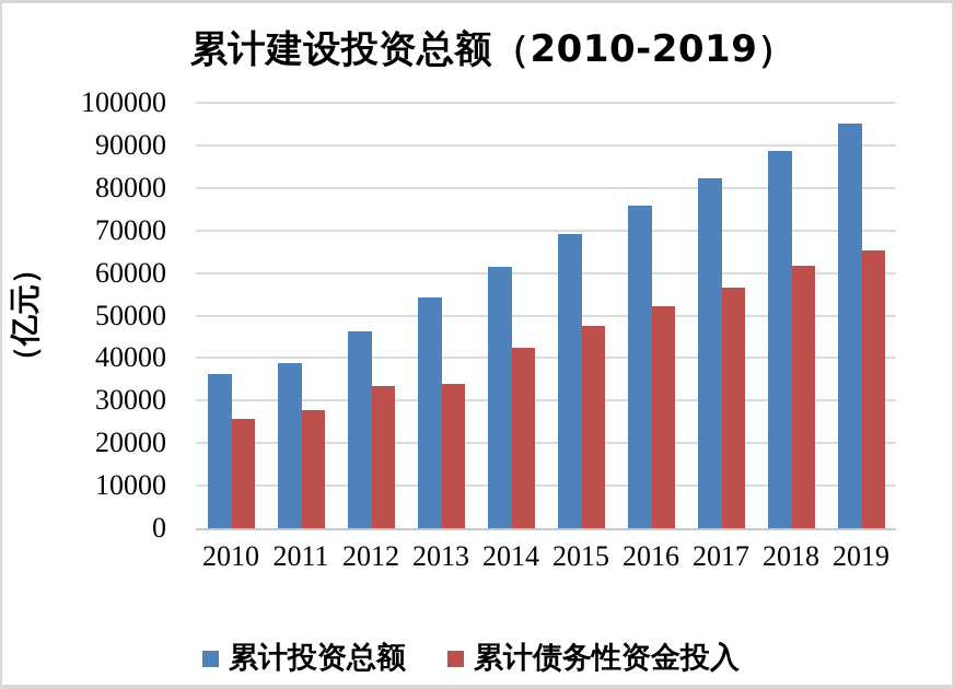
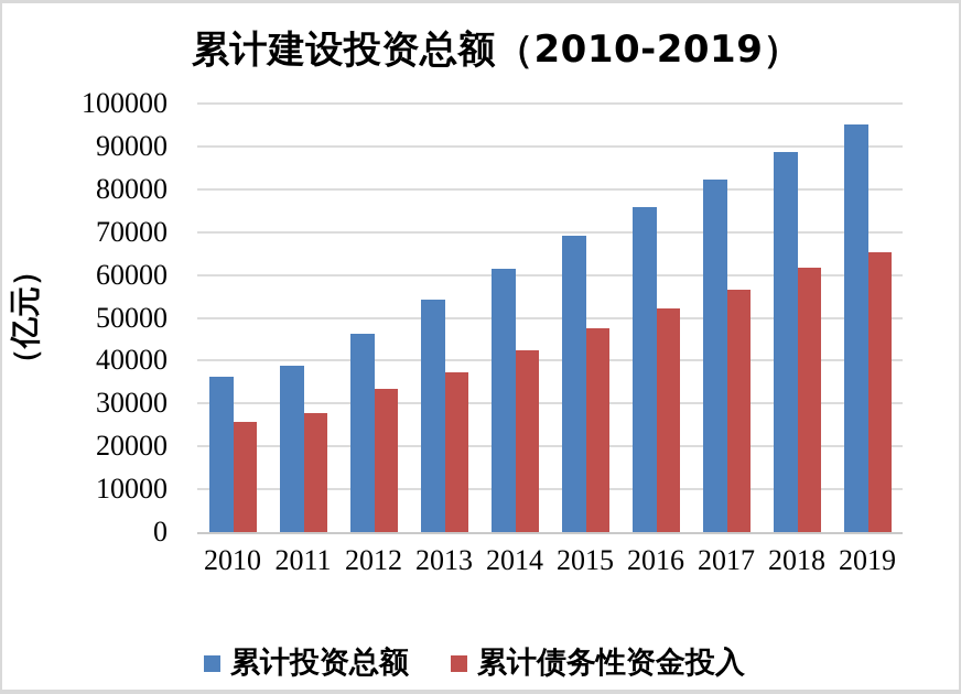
累计债务性资金投入/2013: 34000 -> 37000
